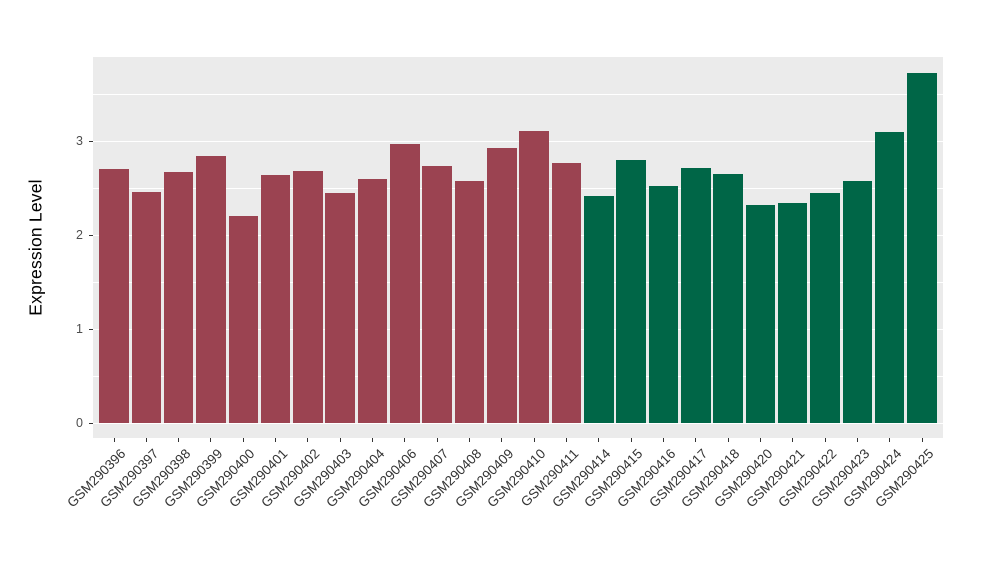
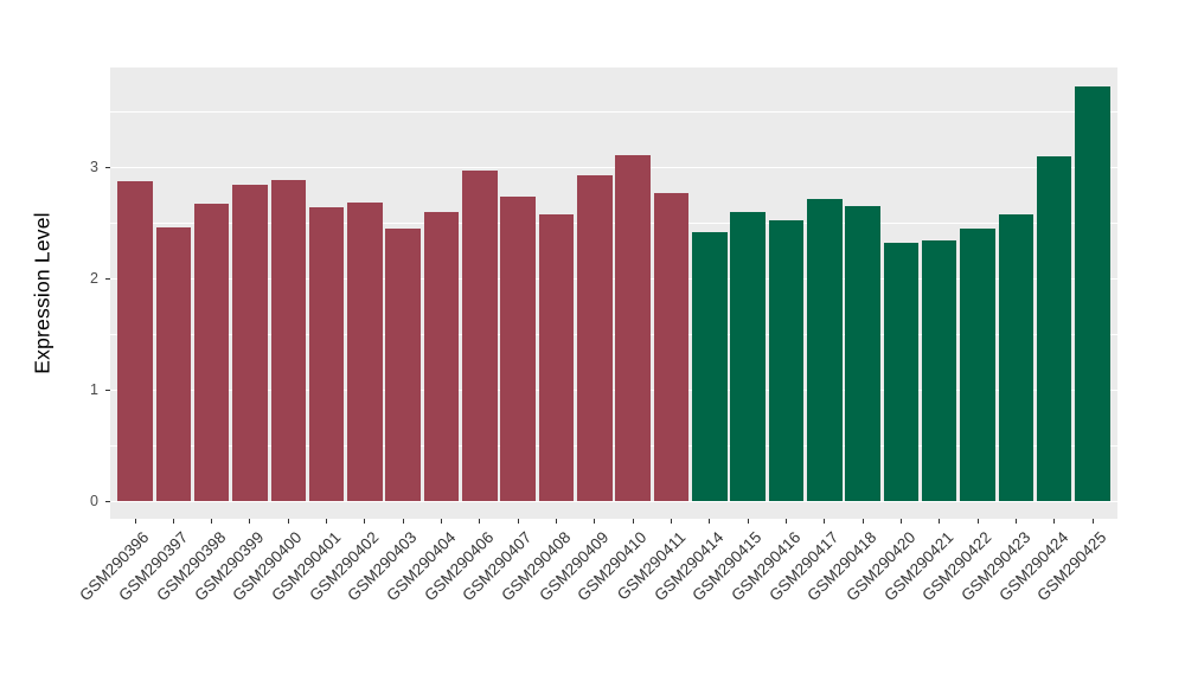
GSM290396: 2.7 -> 2.9
GSM290400: 2.2 -> 2.9
GSM290415: 2.8 -> 2.6
